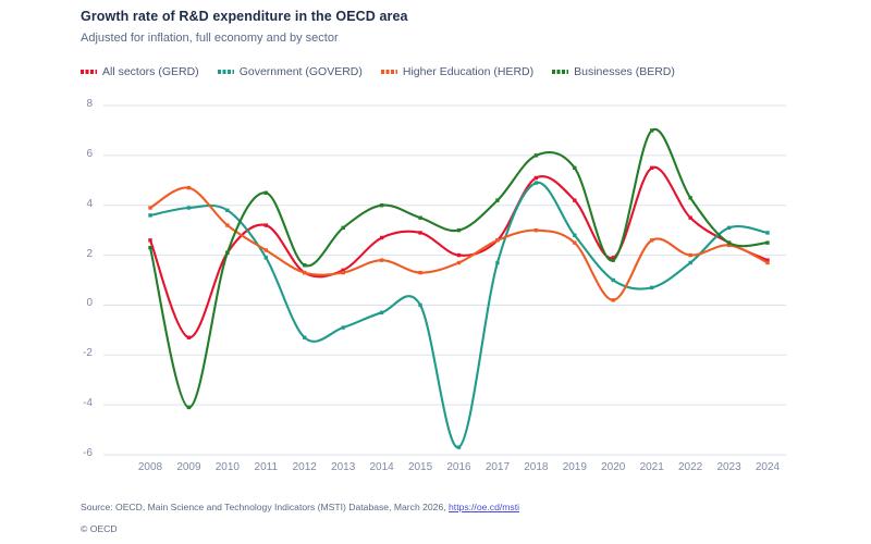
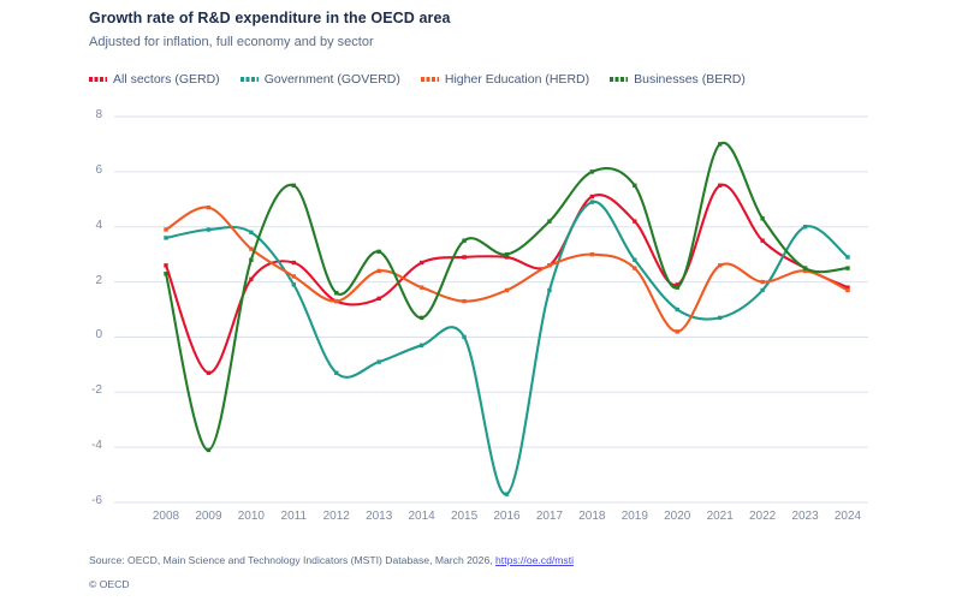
Businesses (BERD)/2010: 2.1 -> 2.8
All sectors (GERD)/2011: 3.2 -> 2.7
Businesses (BERD)/2011: 4.5 -> 5.5
Higher Education (HERD)/2013: 1.3 -> 2.4
Businesses (BERD)/2014: 4.0 -> 0.7
All sectors (GERD)/2016: 2.0 -> 2.9
Government (GOVERD)/2023: 3.1 -> 4.0
